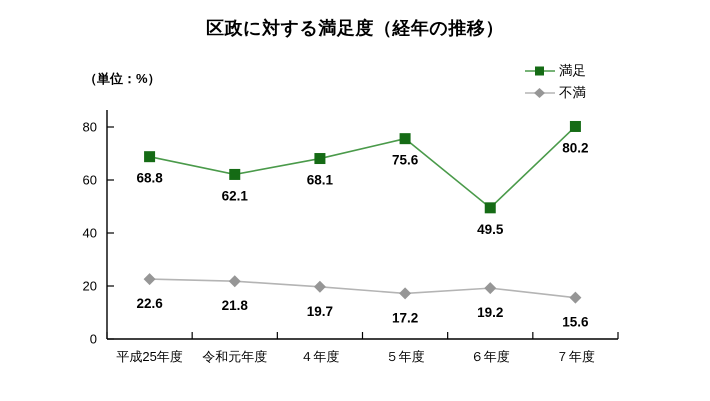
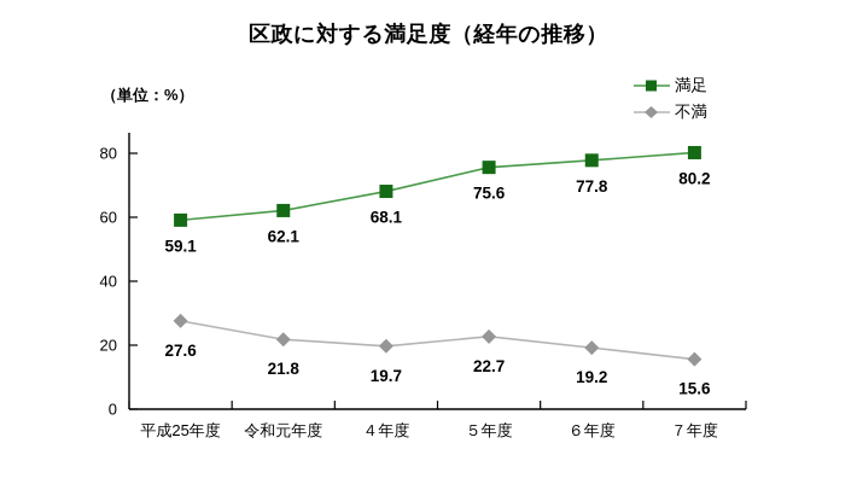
満足/平成25年度: 68.8 -> 59.1
不満/平成25年度: 22.6 -> 27.6
不満/５年度: 17.2 -> 22.7
満足/６年度: 49.5 -> 77.8
